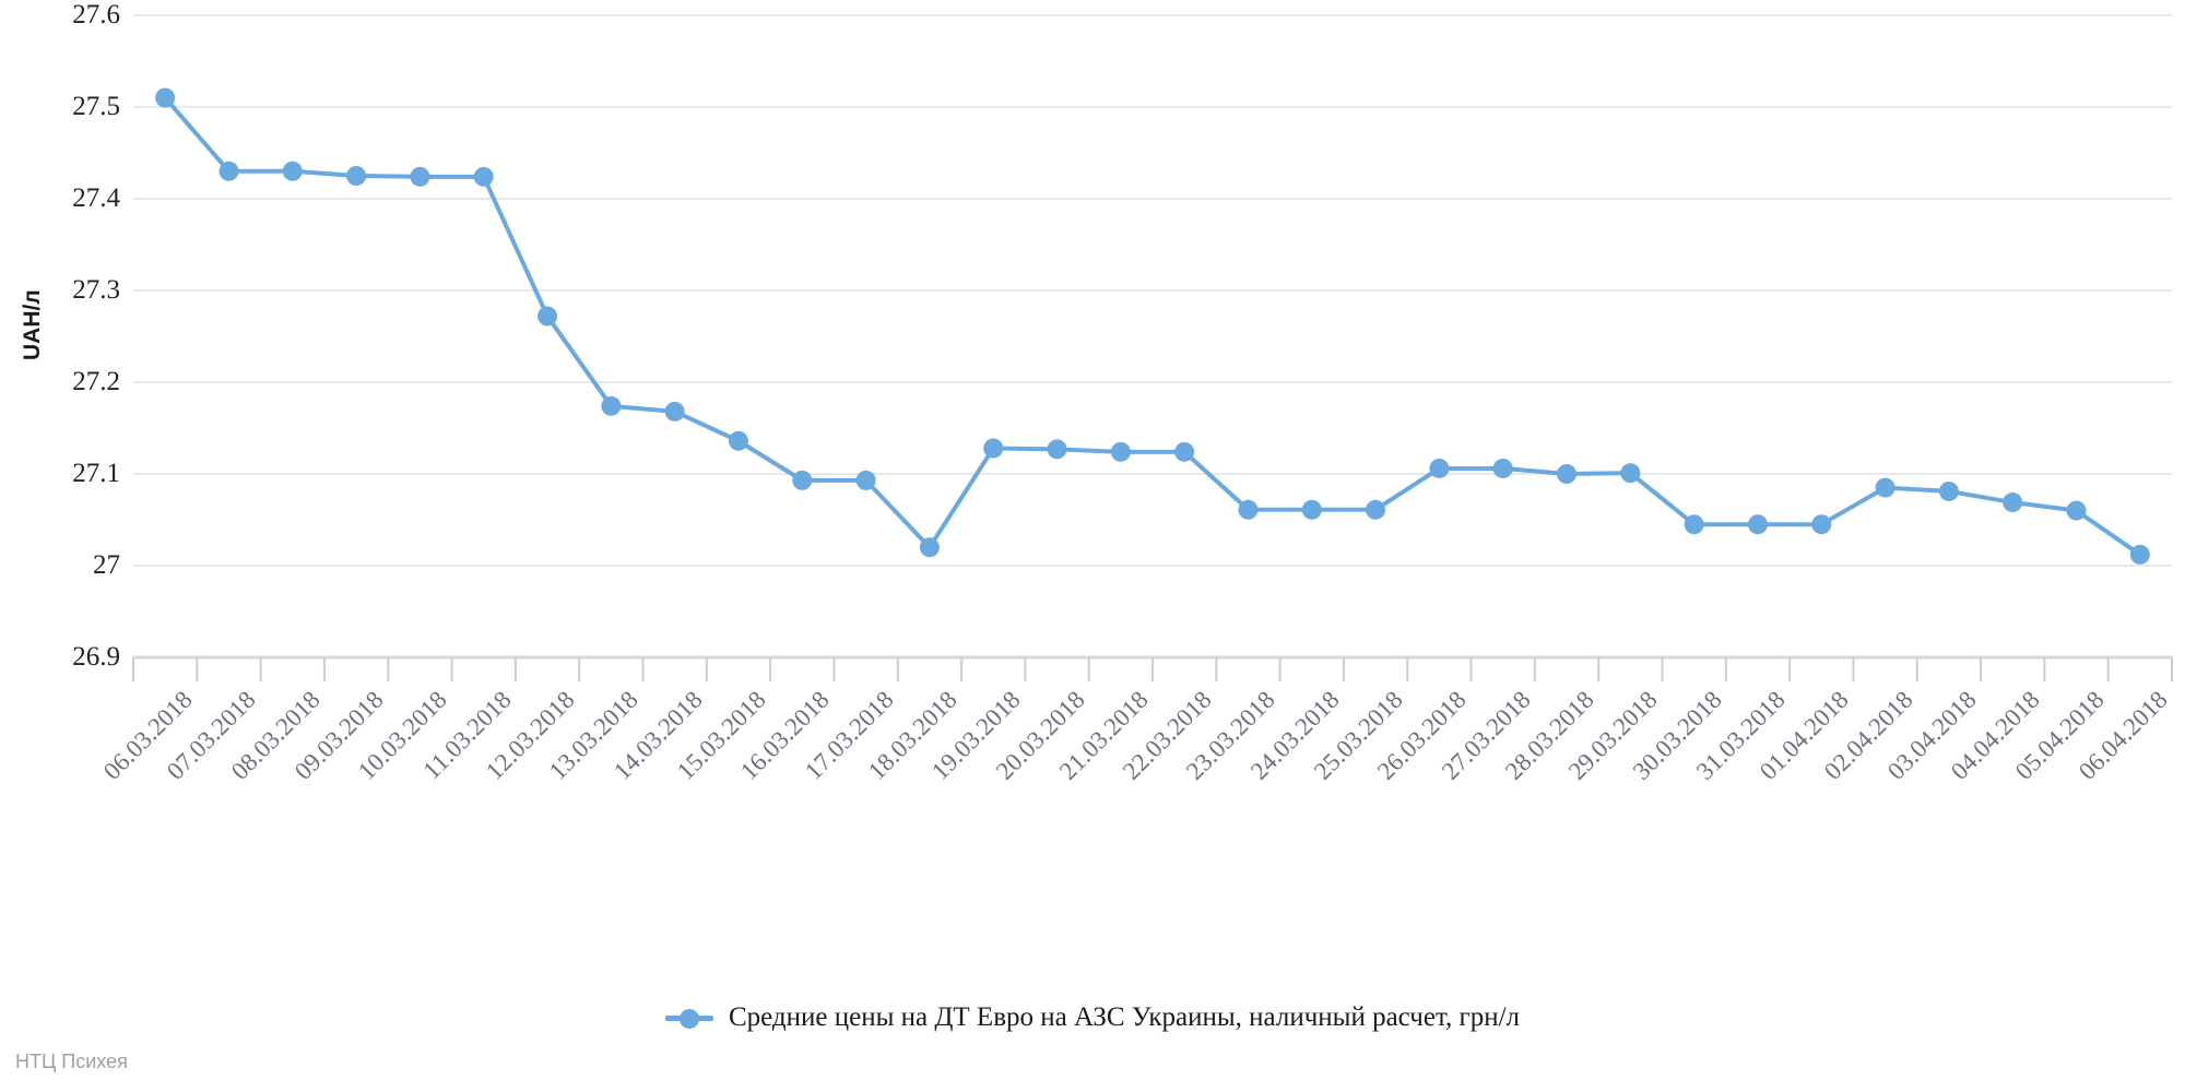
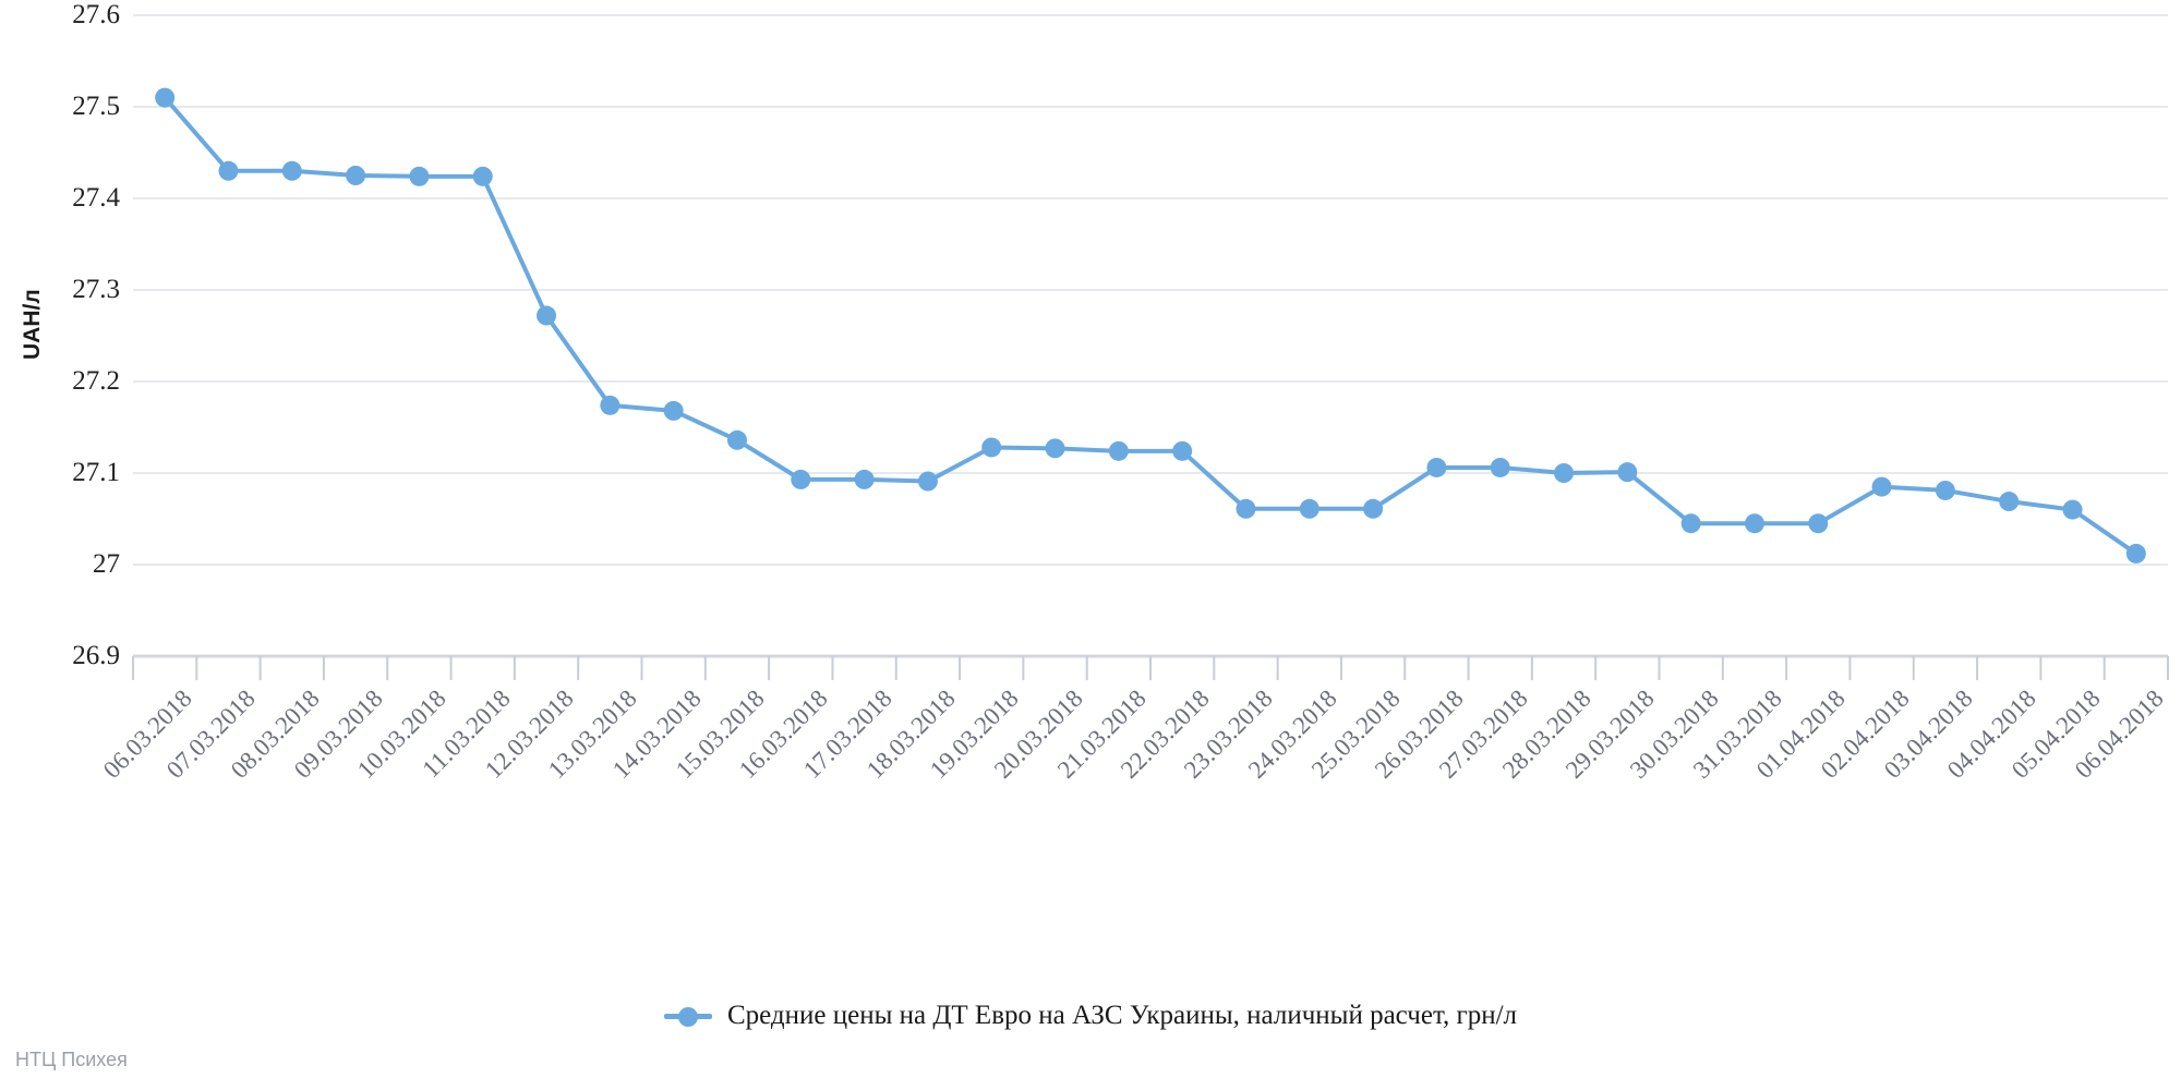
18.03.2018: 27.02 -> 27.09
